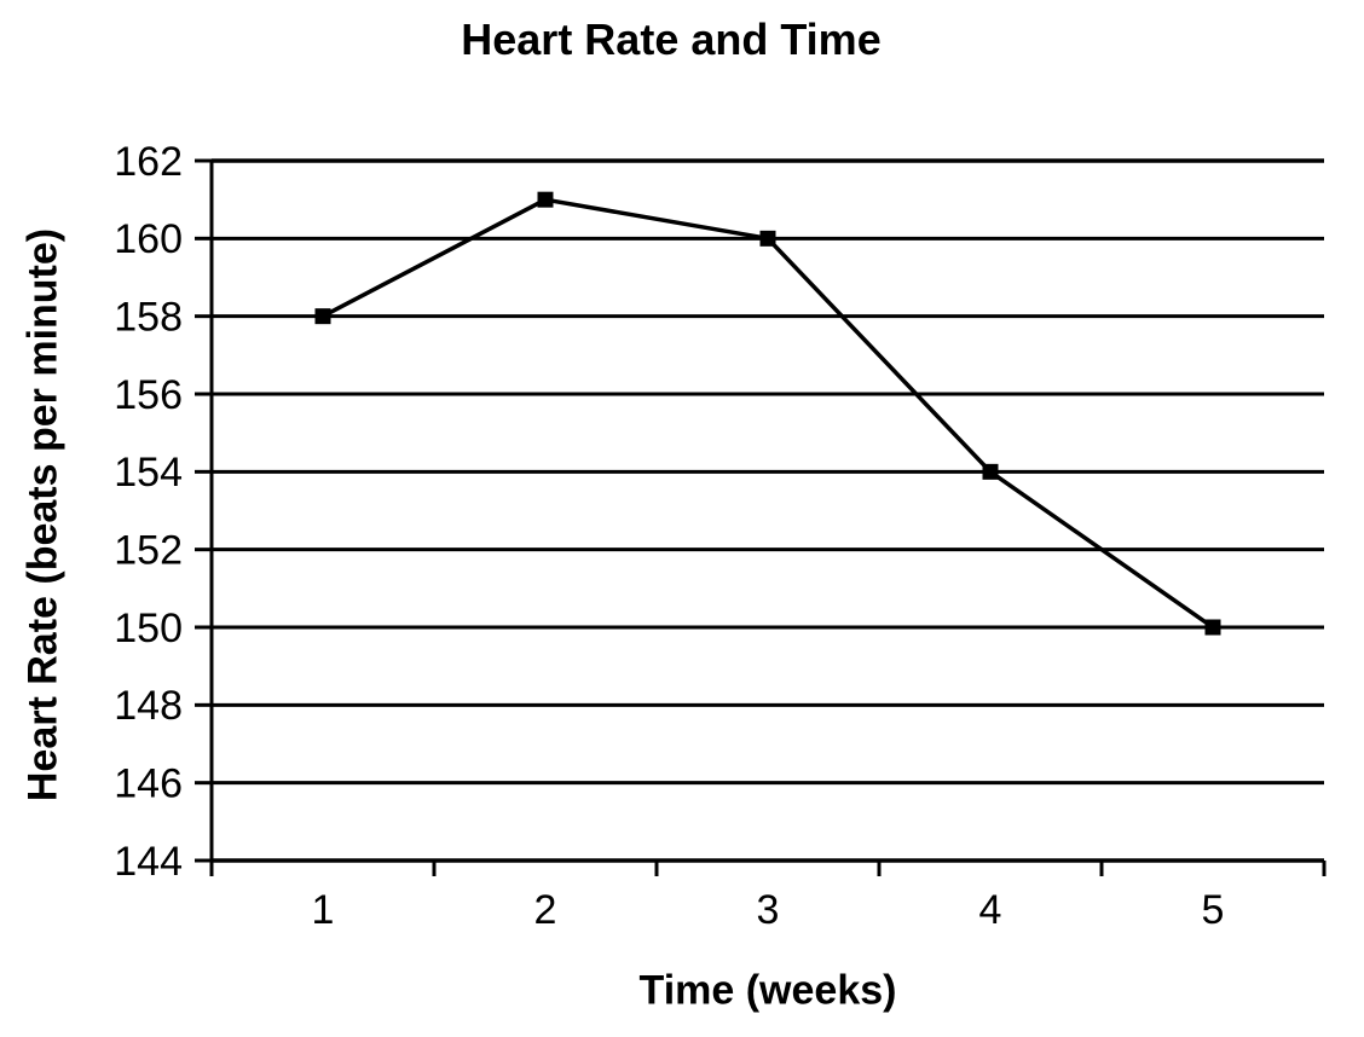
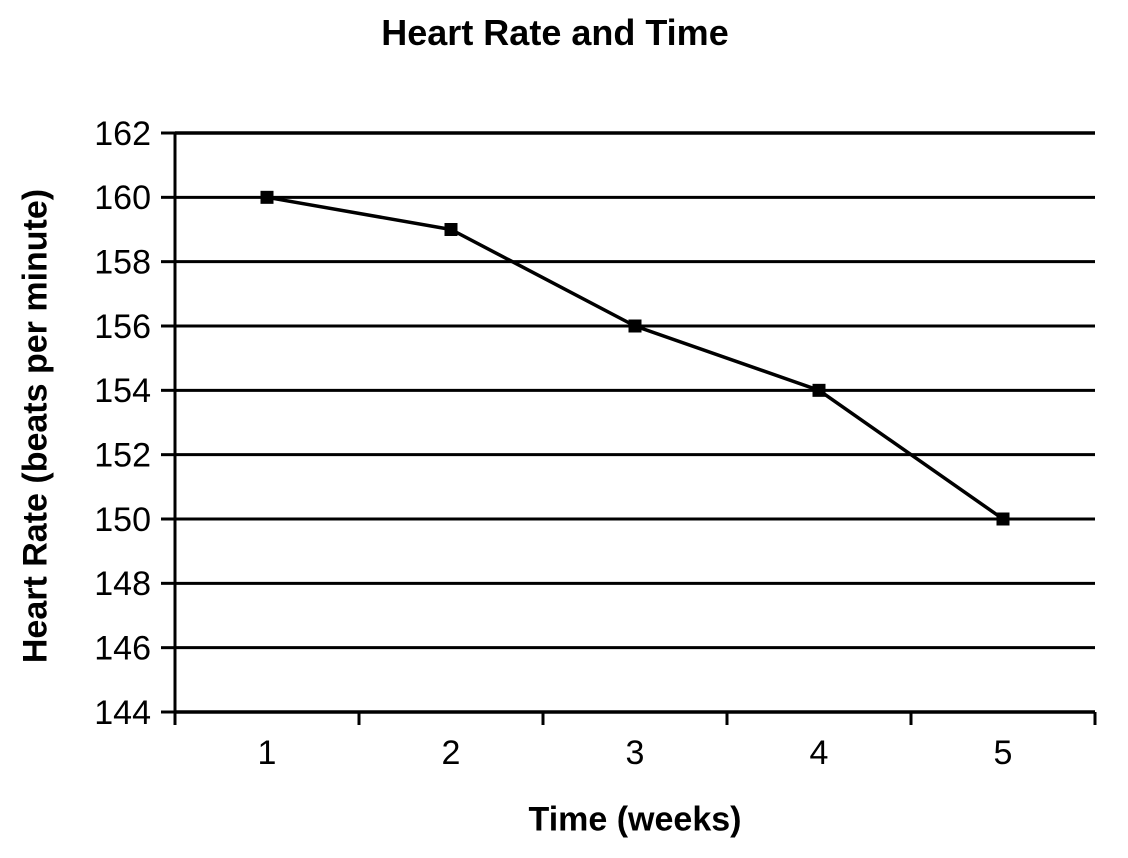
1: 158 -> 160
2: 161 -> 159
3: 160 -> 156
